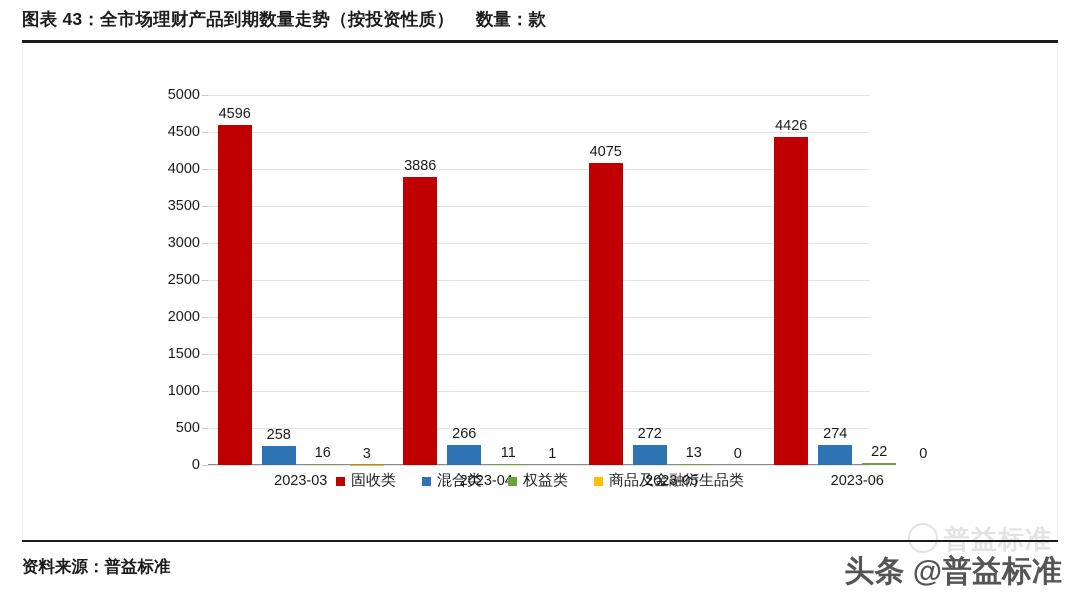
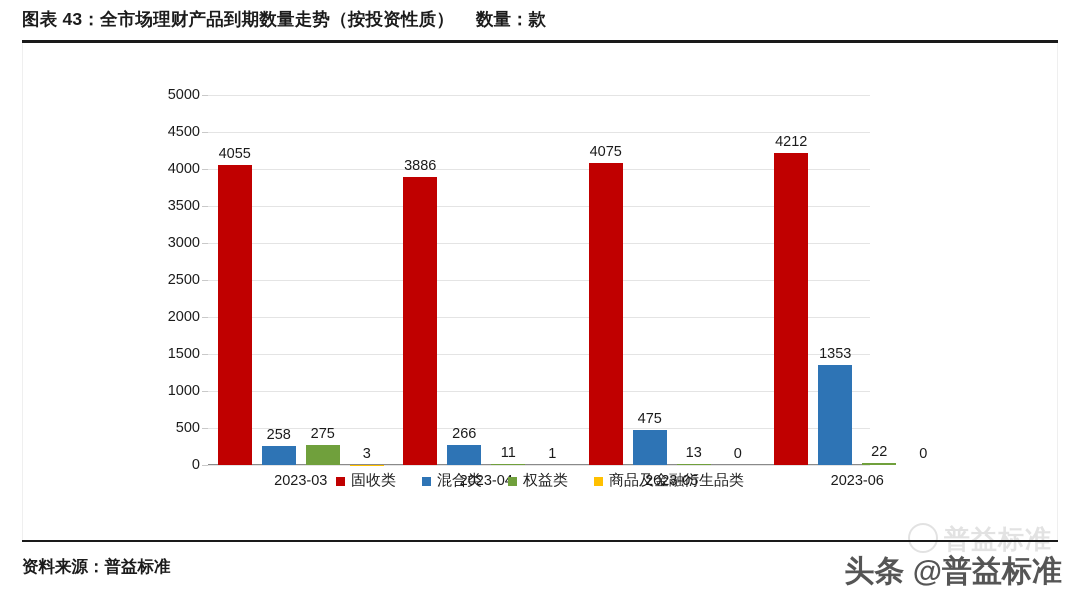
固收类/2023-03: 4596 -> 4055
权益类/2023-03: 16 -> 275
混合类/2023-05: 272 -> 475
固收类/2023-06: 4426 -> 4212
混合类/2023-06: 274 -> 1353
